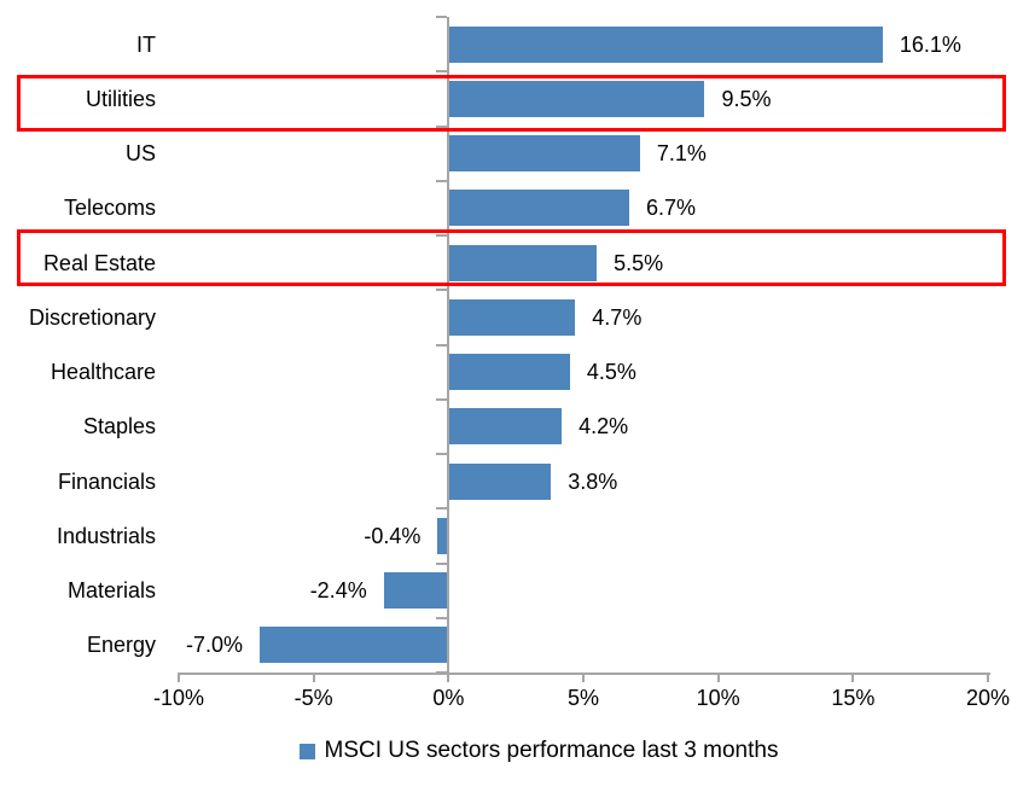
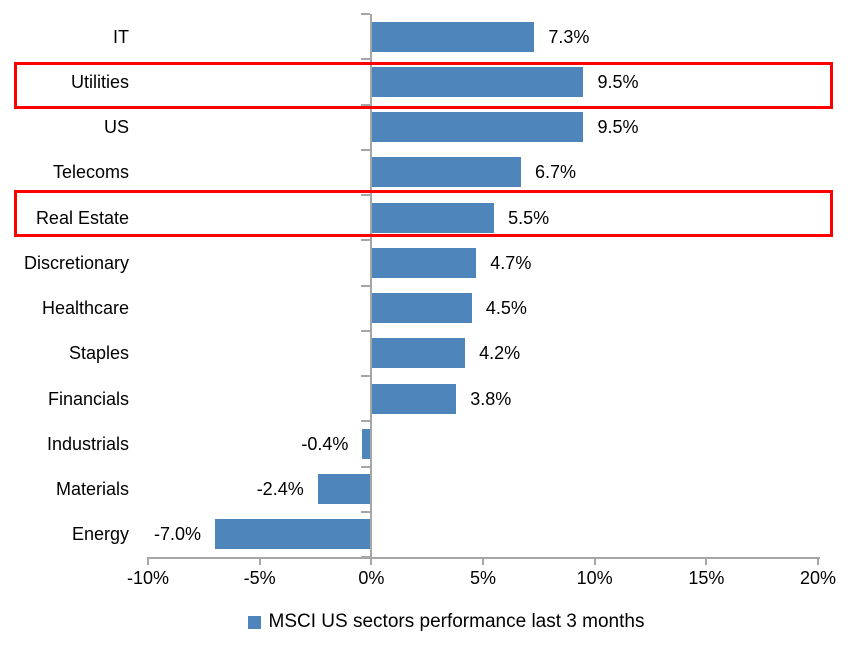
IT: 16.1% -> 7.3%
US: 7.1% -> 9.5%
